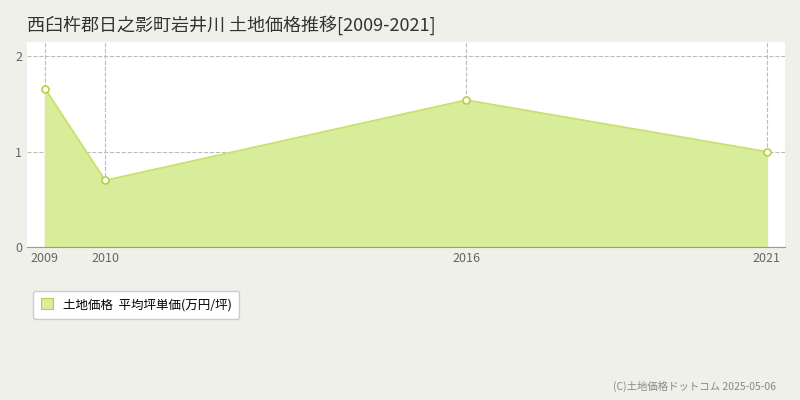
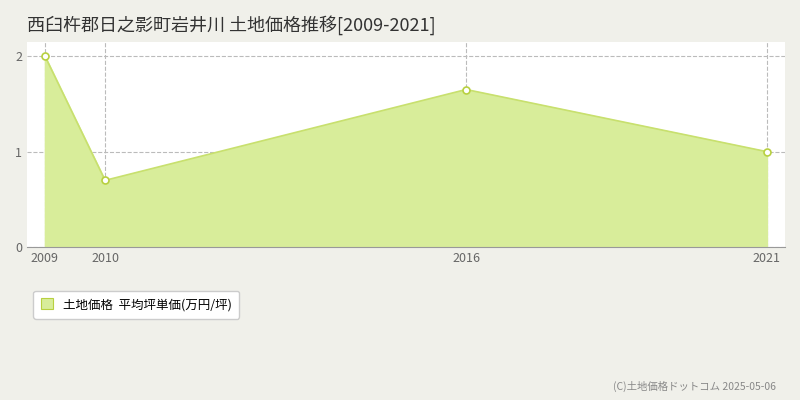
2009: 1.66 -> 2.00
2016: 1.54 -> 1.65
